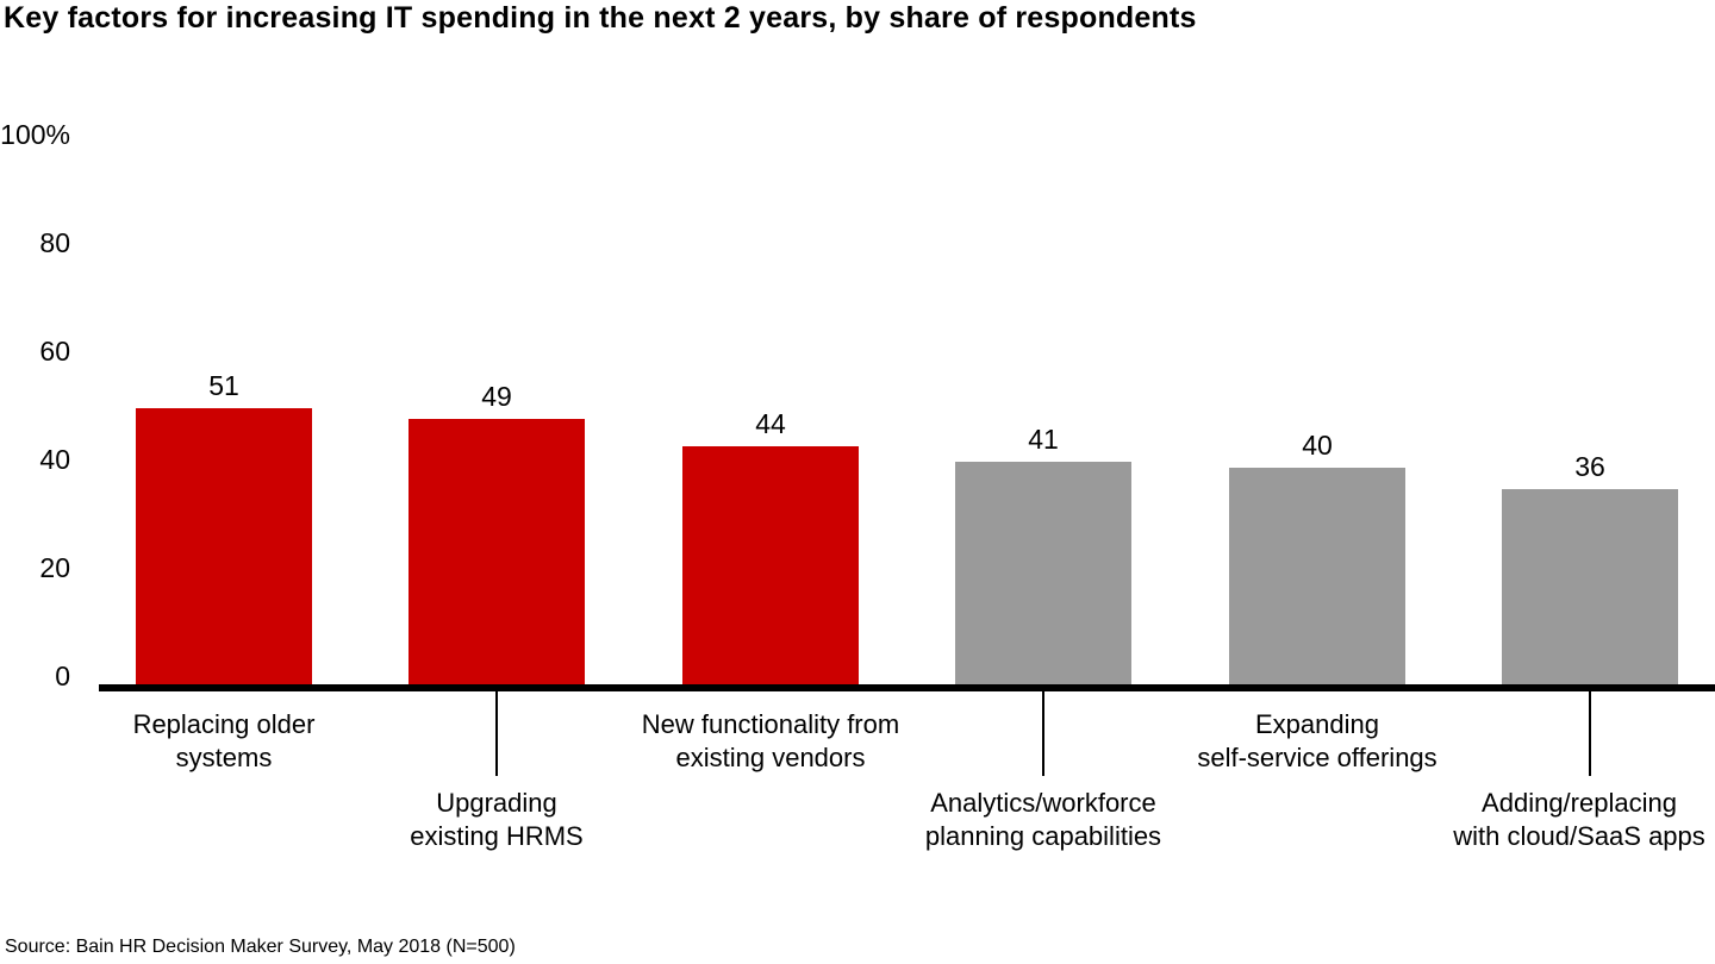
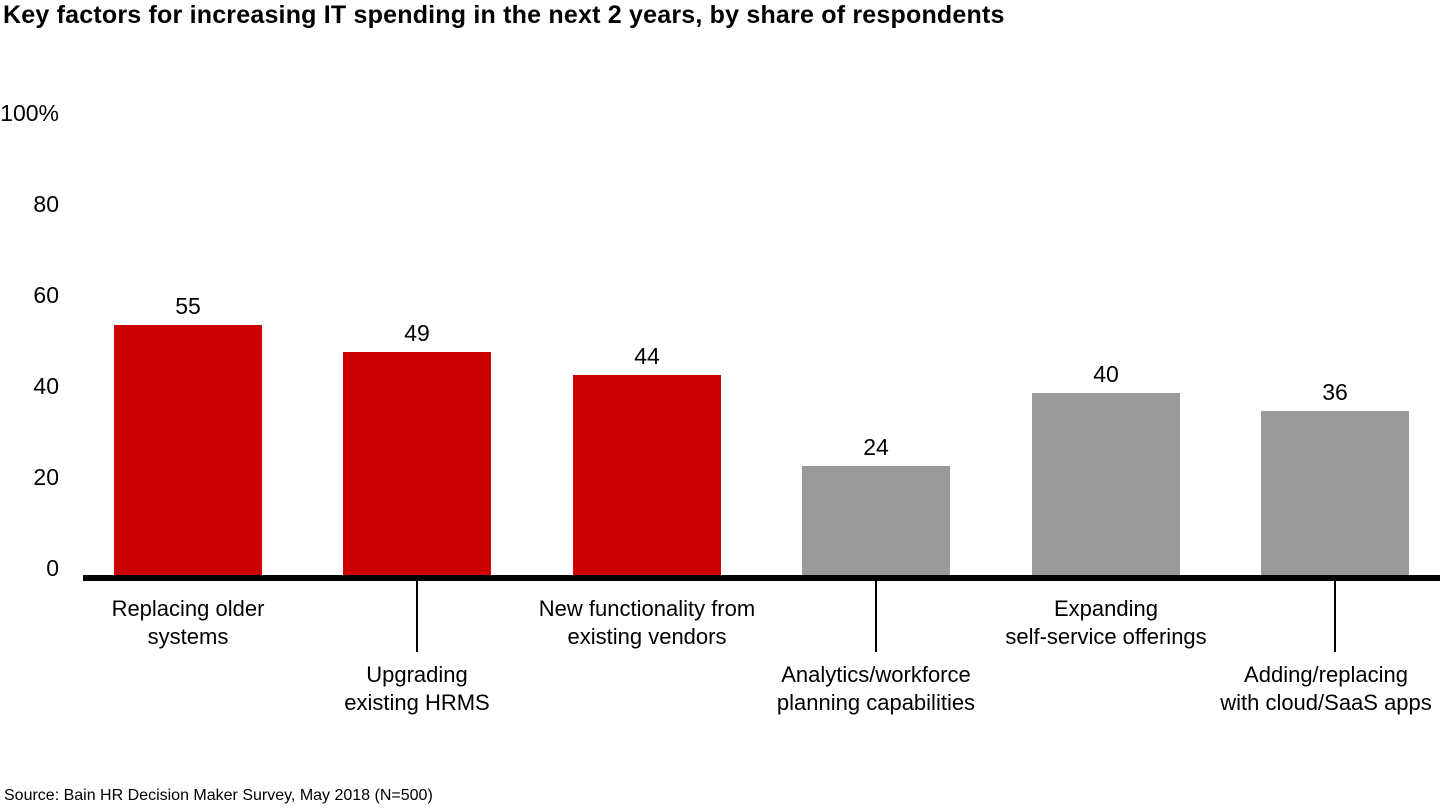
Replacing older systems: 51 -> 55
Analytics/workforce planning capabilities: 41 -> 24
